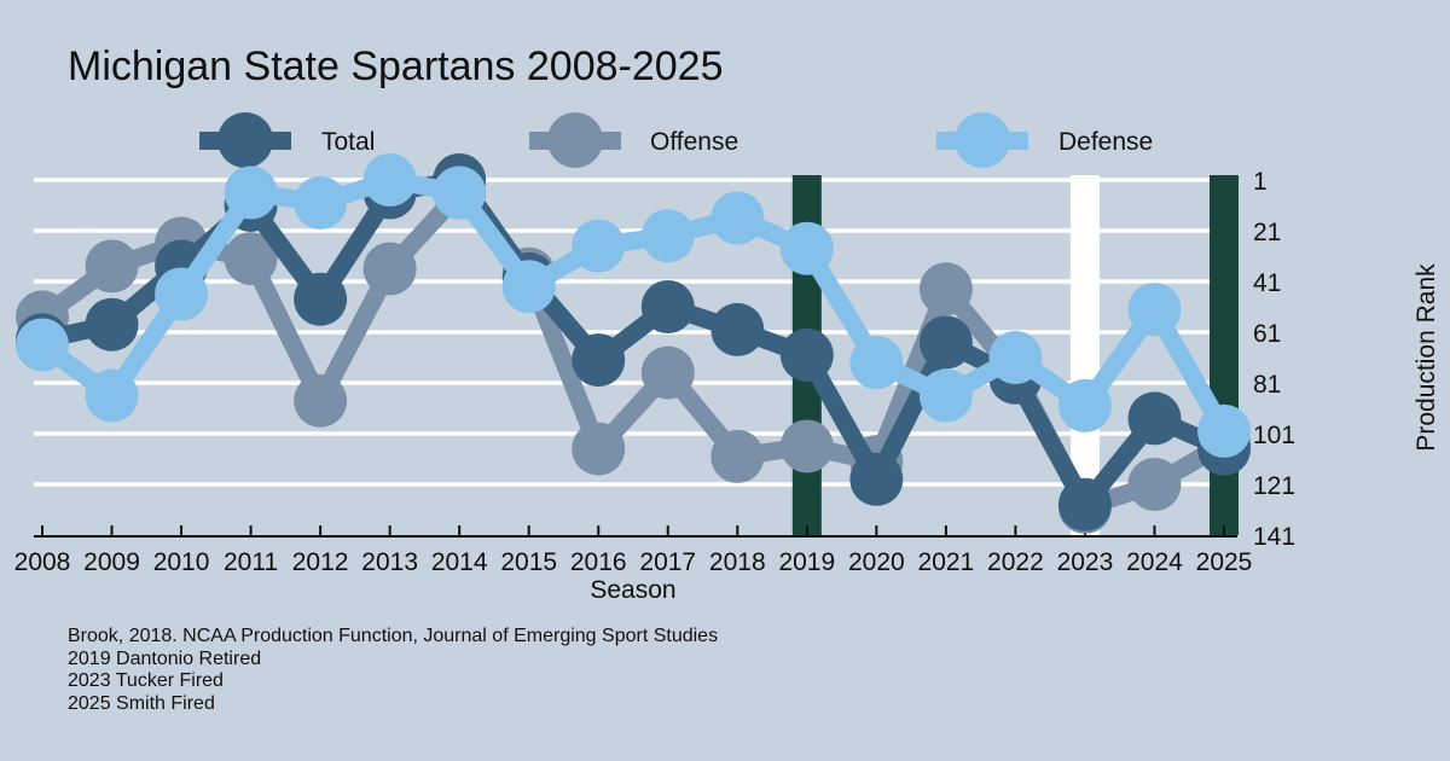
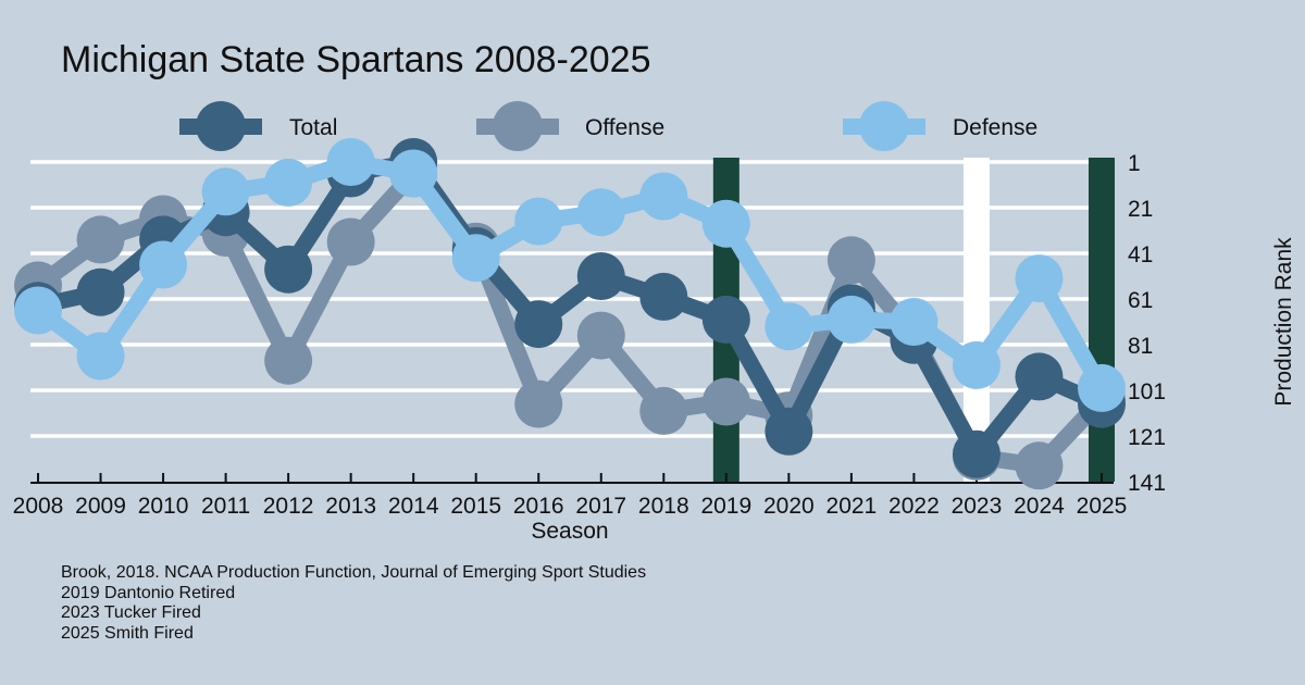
Total/2011: 11 -> 23
Defense/2011: 6 -> 14
Defense/2021: 86 -> 70
Offense/2024: 121 -> 134
